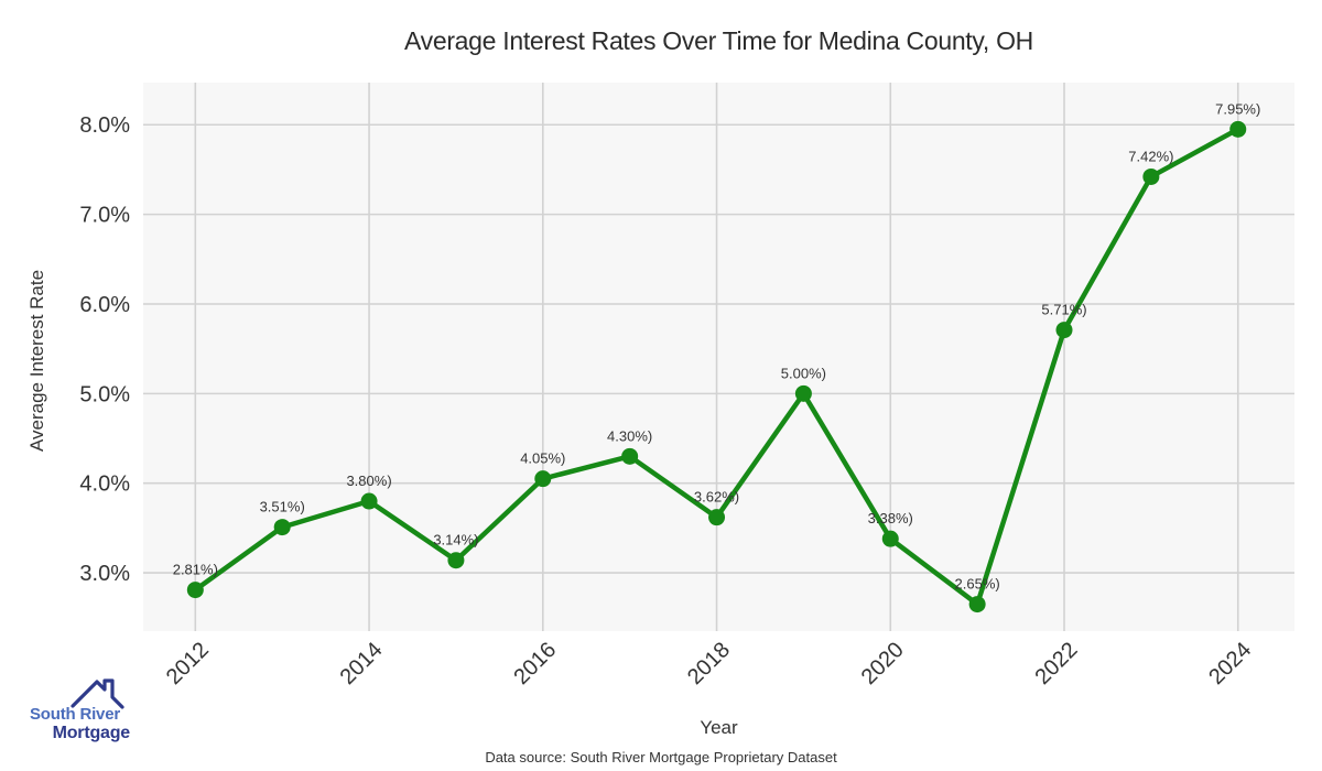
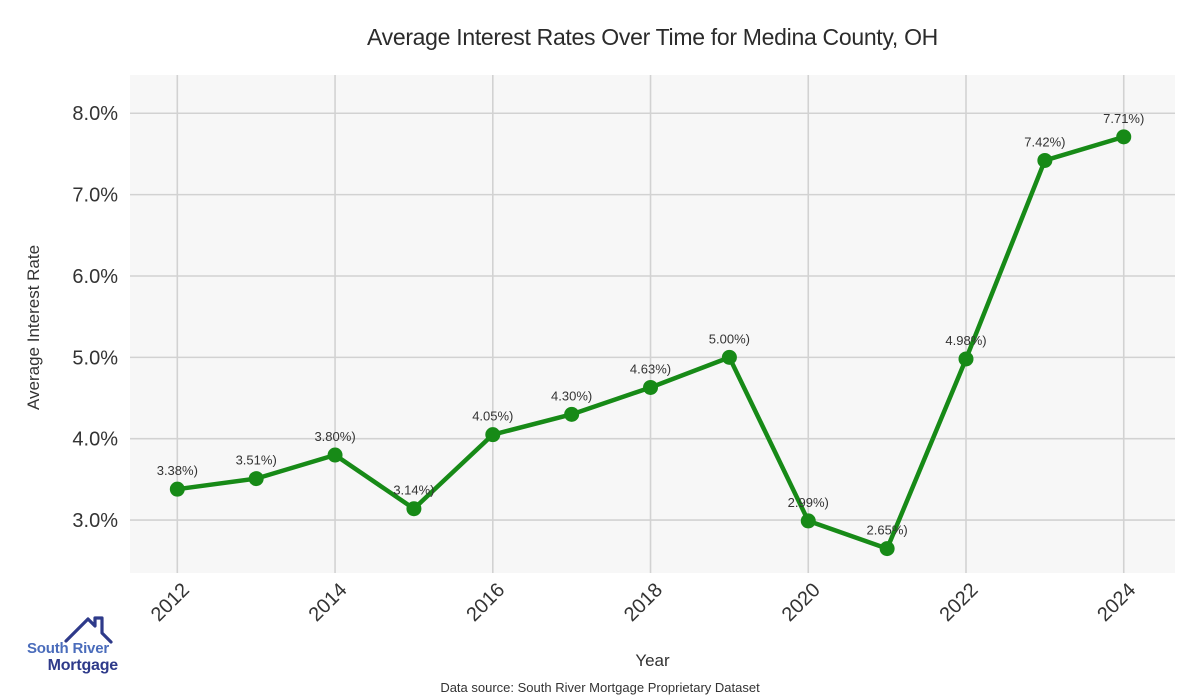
2012: 2.81% -> 3.38%
2018: 3.62% -> 4.63%
2020: 3.38% -> 2.99%
2022: 5.71% -> 4.98%
2024: 7.95% -> 7.71%
